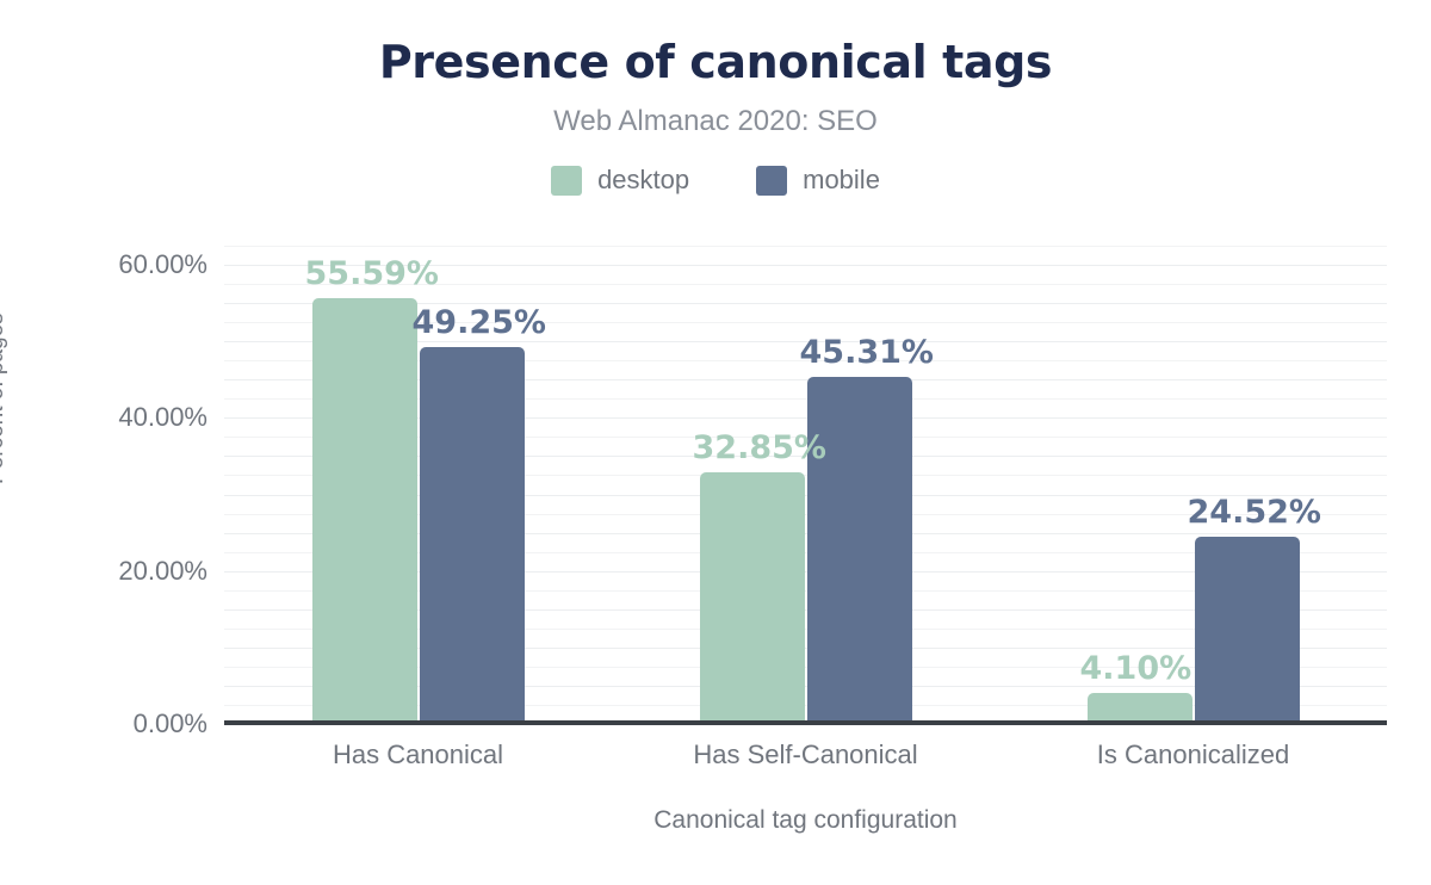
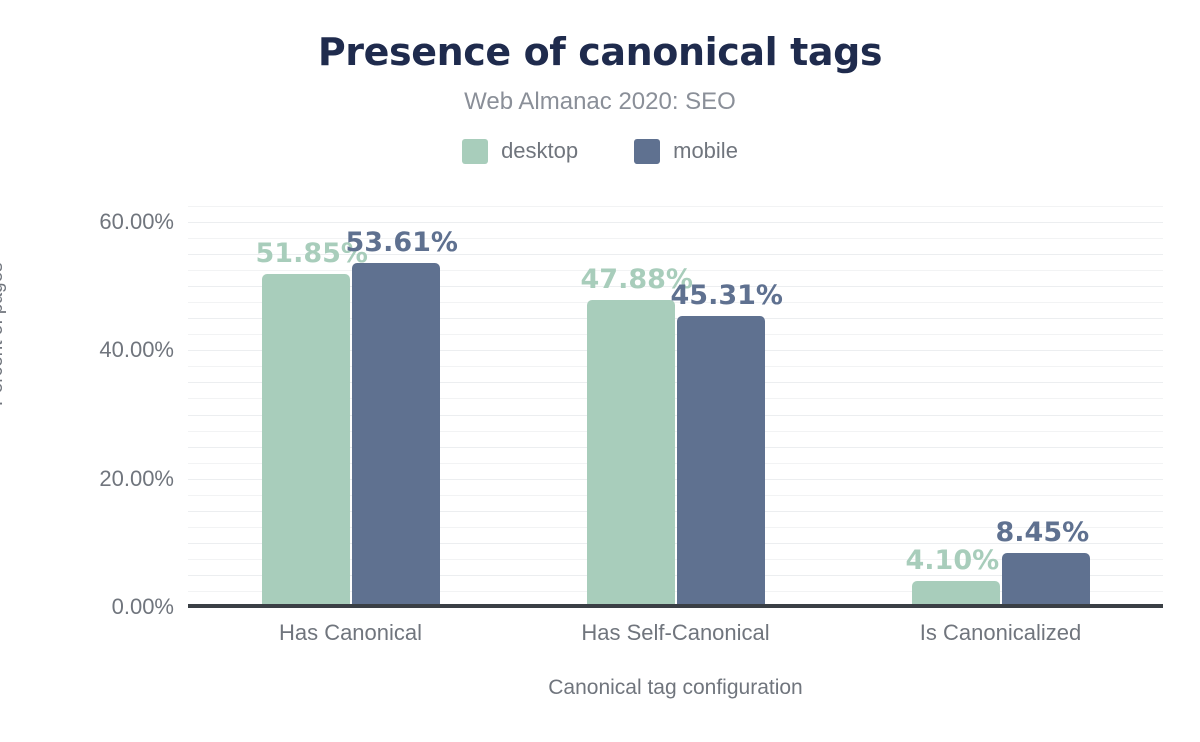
desktop/Has Canonical: 55.59% -> 51.85%
mobile/Has Canonical: 49.25% -> 53.61%
desktop/Has Self-Canonical: 32.85% -> 47.88%
mobile/Is Canonicalized: 24.52% -> 8.45%
